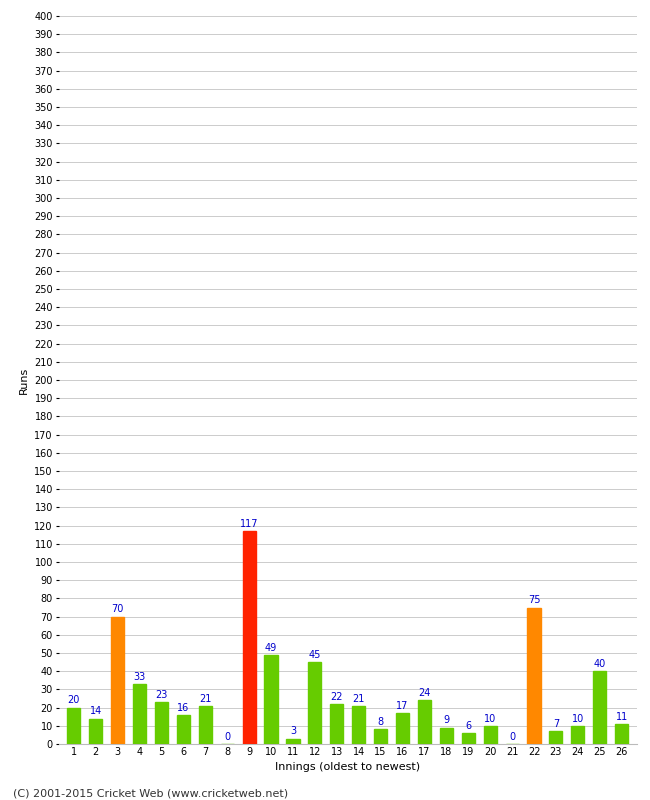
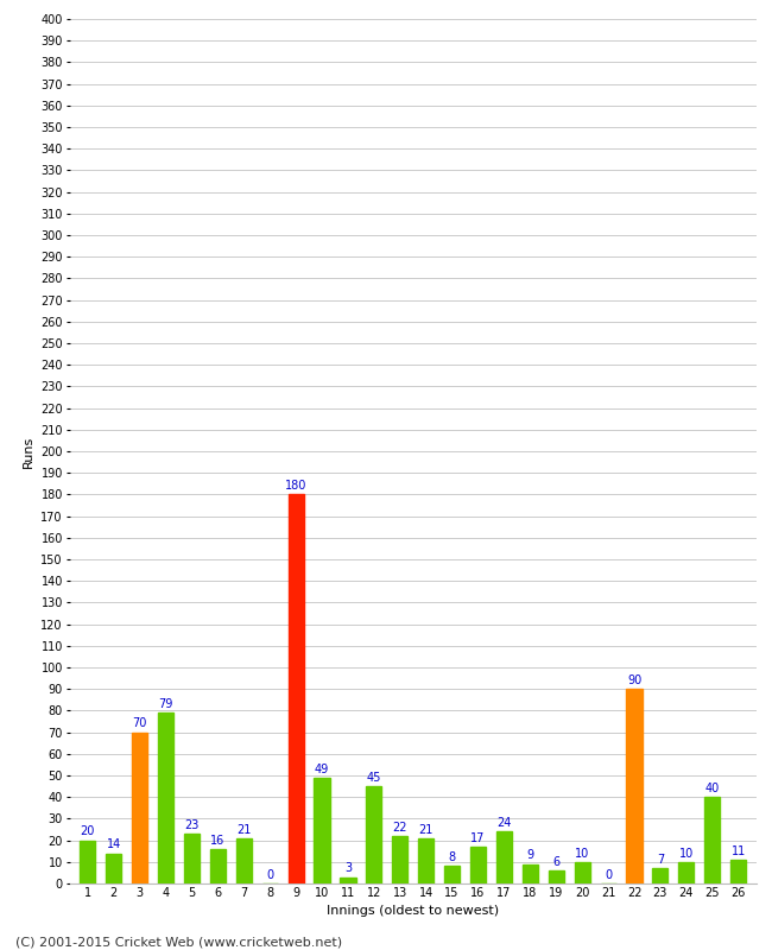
4: 33 -> 79
9: 117 -> 180
22: 75 -> 90
